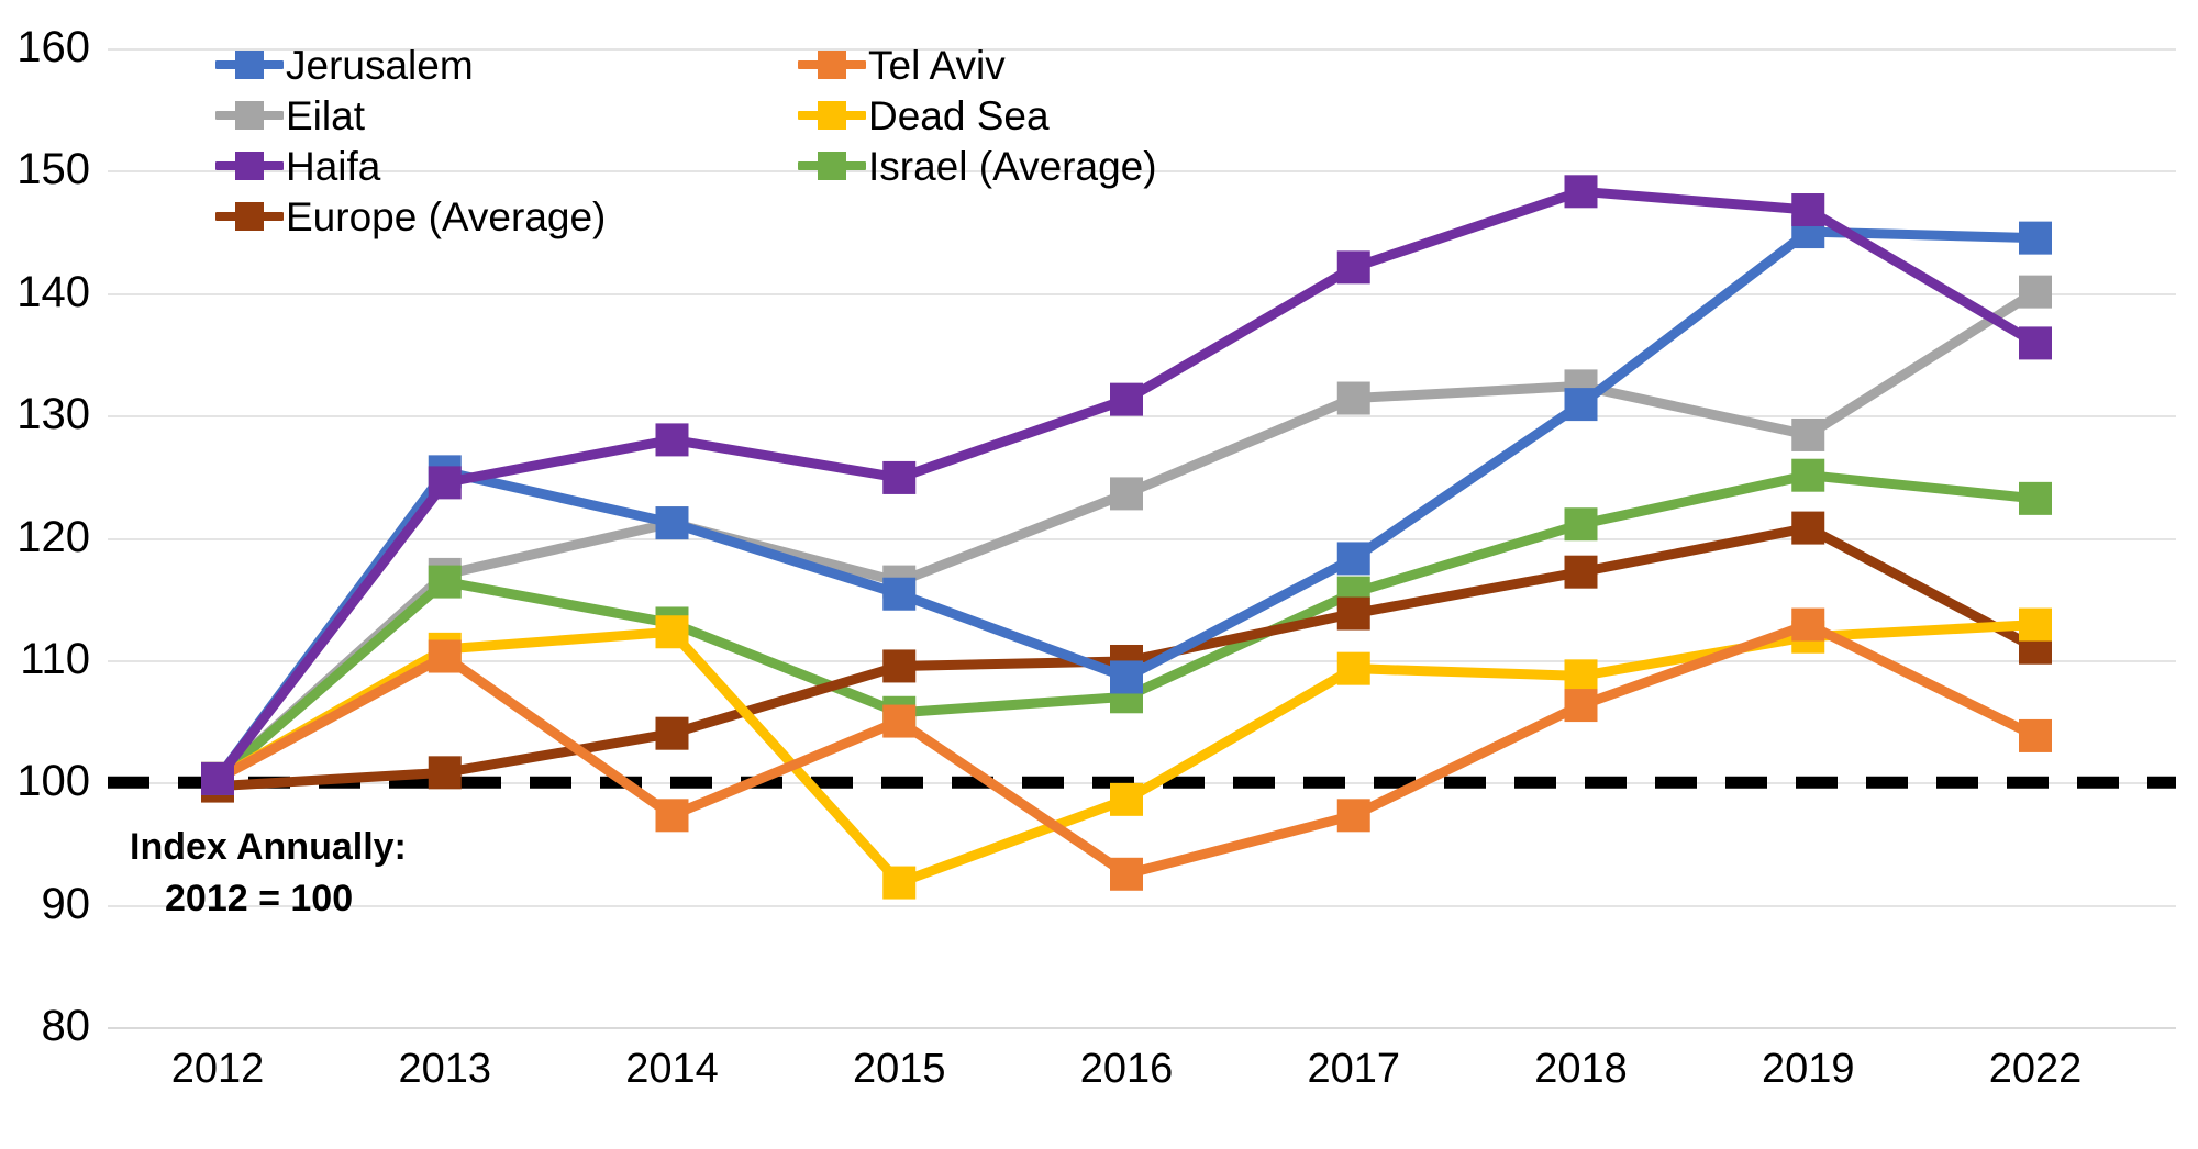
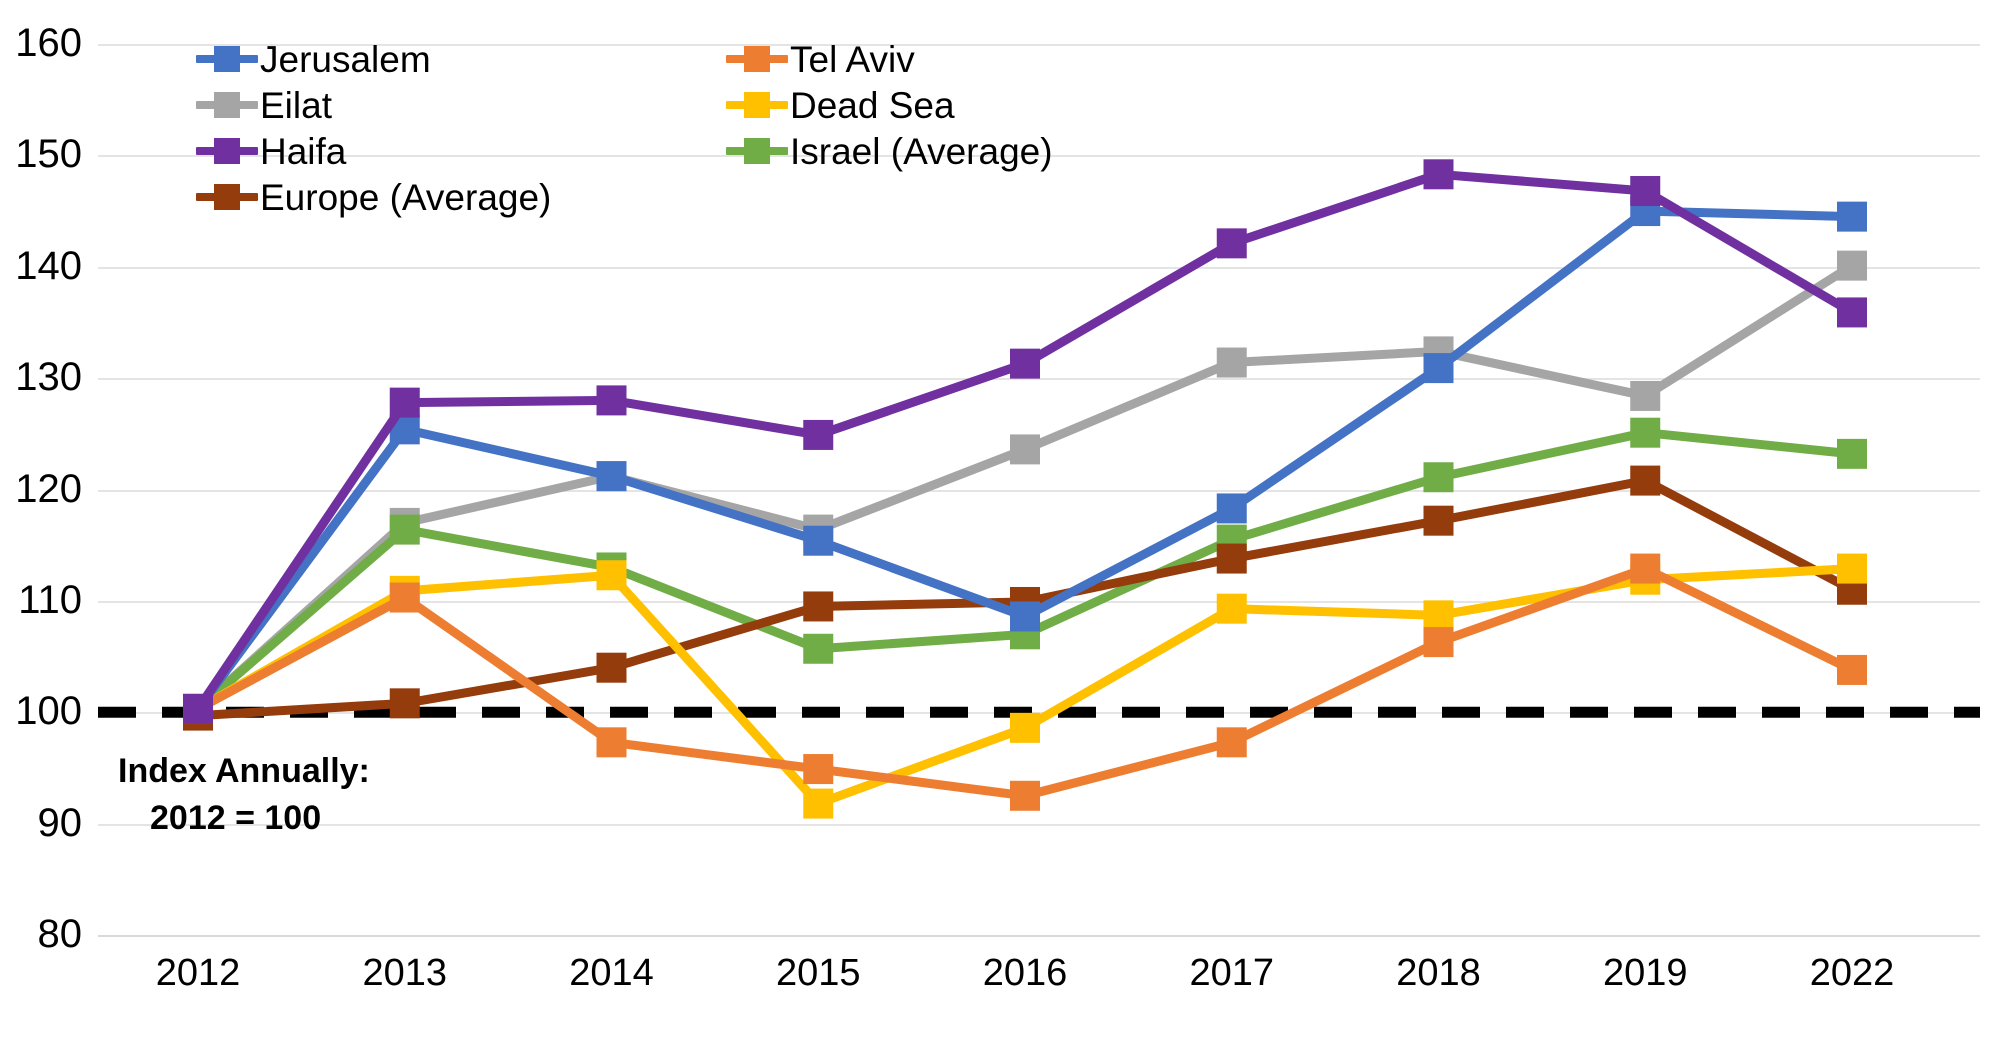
Haifa/2013: 124.5 -> 127.8
Tel Aviv/2015: 105.0 -> 94.9
